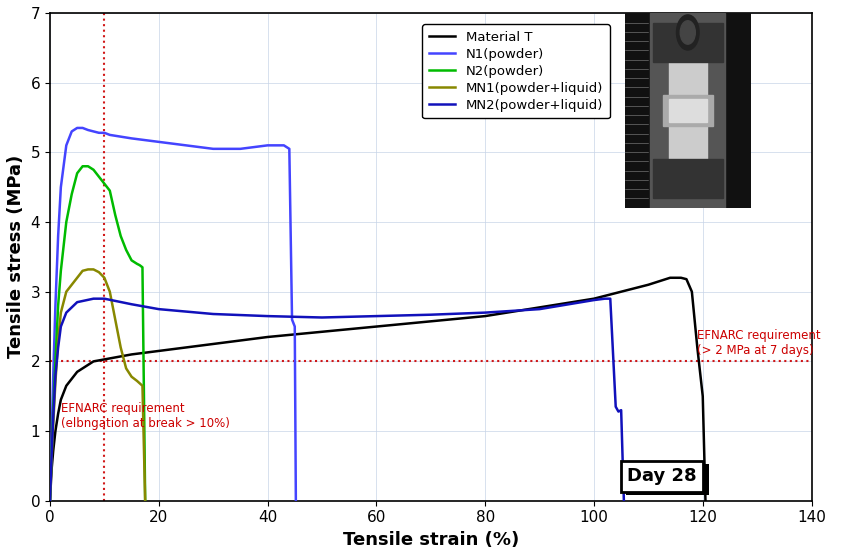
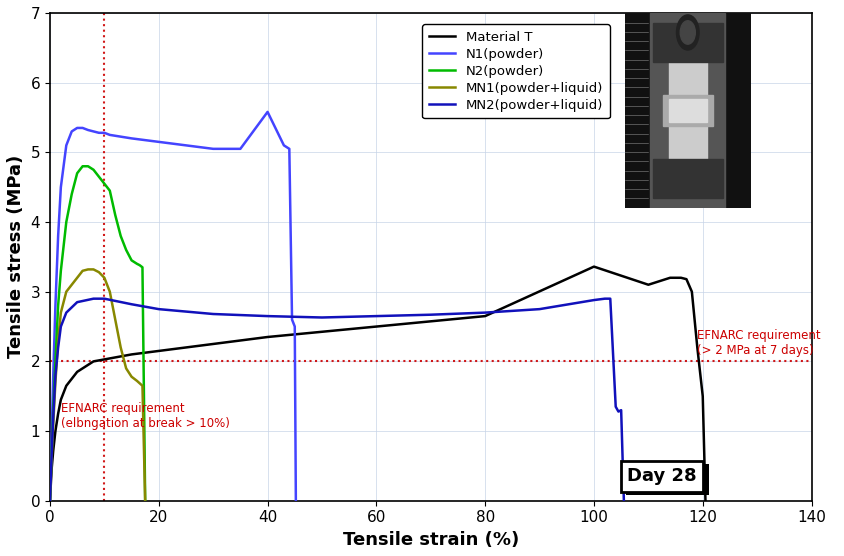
N1(powder)/40: 5.10 -> 5.58
Material T/100: 2.90 -> 3.36
